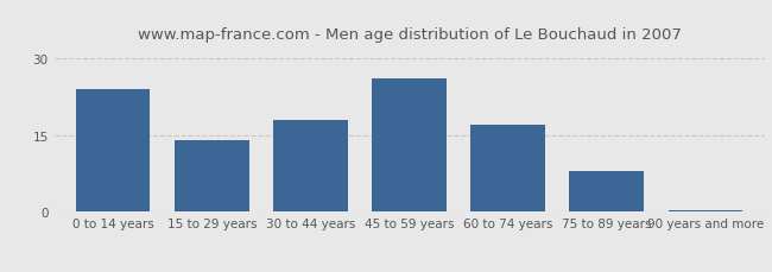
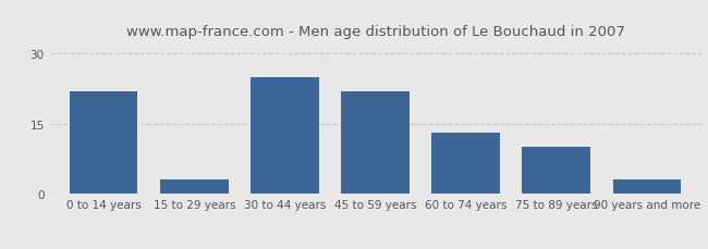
0 to 14 years: 24.0 -> 22.0
15 to 29 years: 14.0 -> 3.0
30 to 44 years: 18.0 -> 25.0
45 to 59 years: 26.0 -> 22.0
60 to 74 years: 17.0 -> 13.0
75 to 89 years: 8.0 -> 10.0
90 years and more: 0.4 -> 3.0
